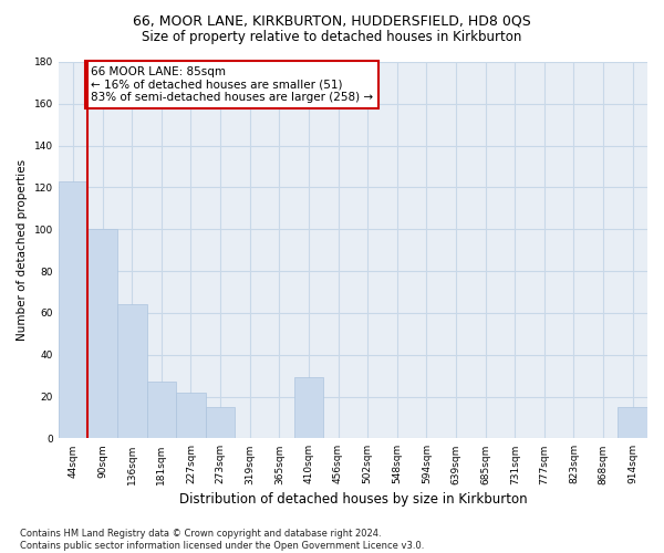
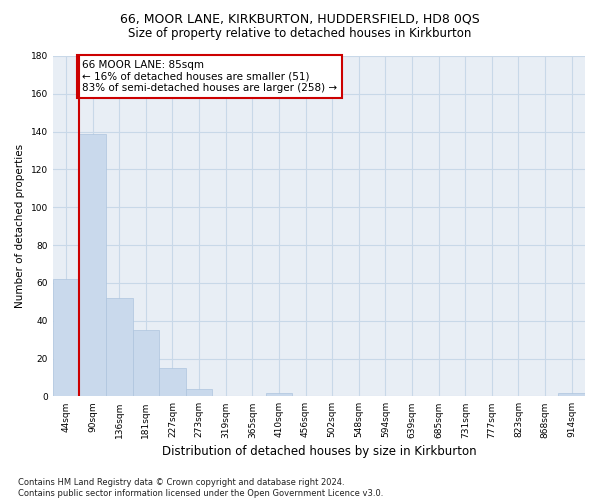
44sqm: 123 -> 62
90sqm: 100 -> 139
136sqm: 64 -> 52
181sqm: 27 -> 35
227sqm: 22 -> 15
273sqm: 15 -> 4
410sqm: 29 -> 2
914sqm: 15 -> 2
